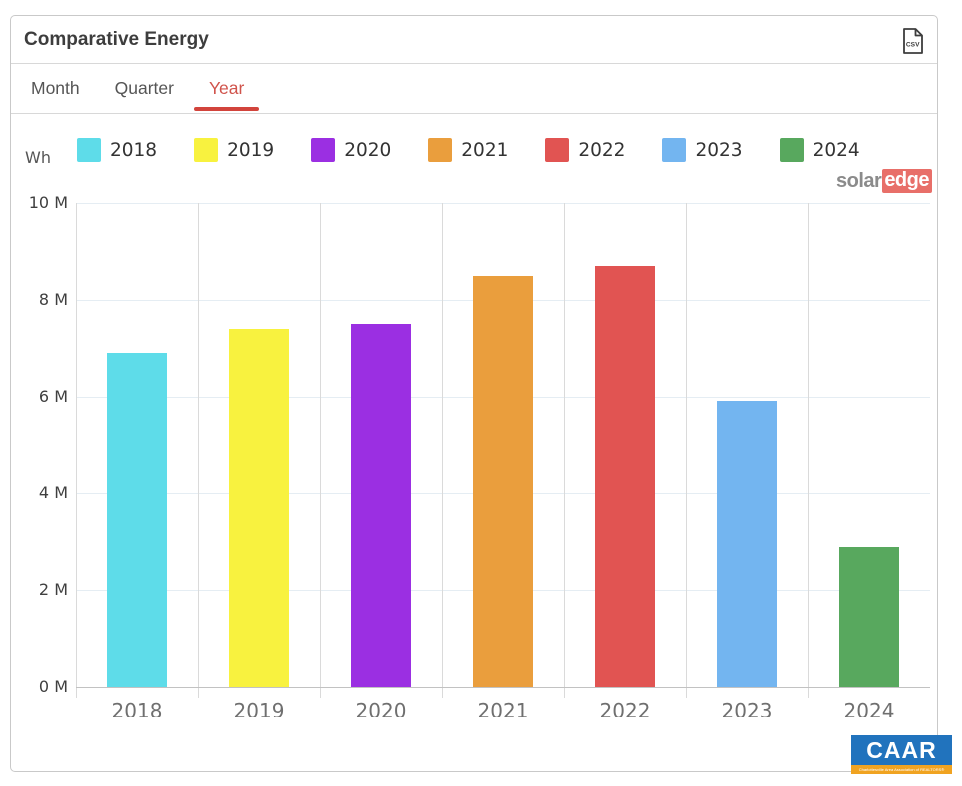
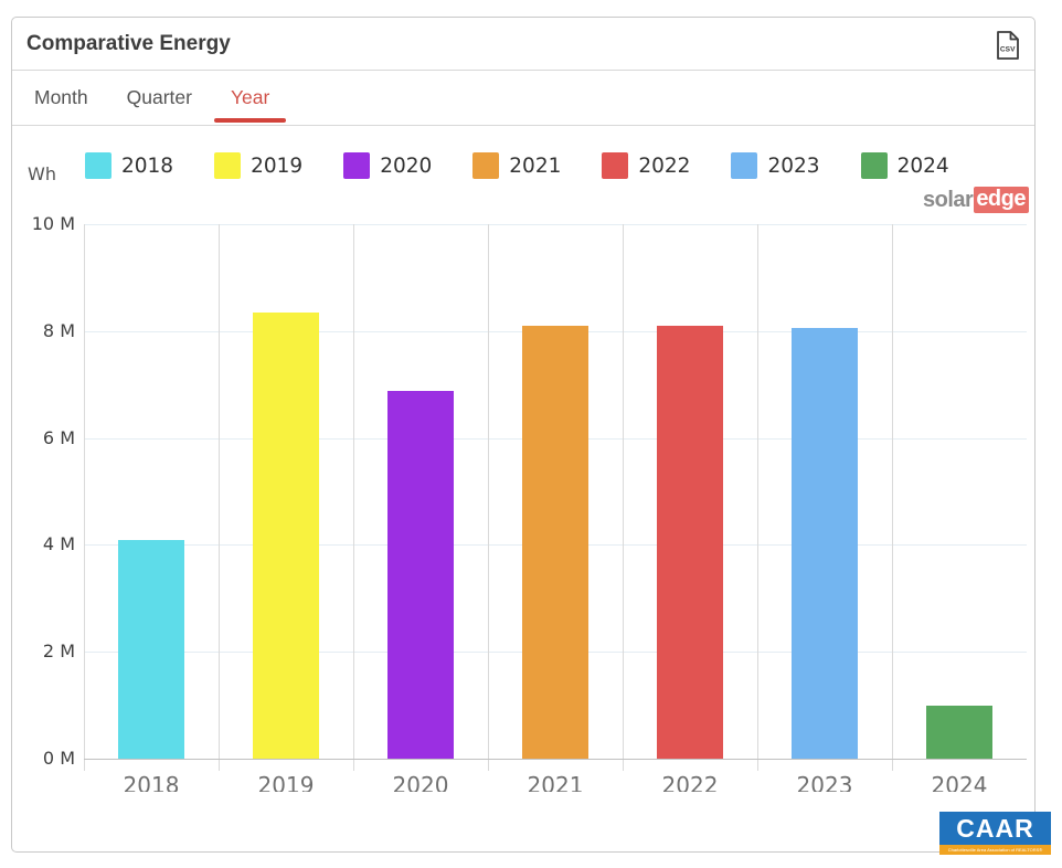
2018: 6.9M -> 4.1M
2019: 7.4M -> 8.3M
2020: 7.5M -> 6.9M
2021: 8.5M -> 8.1M
2022: 8.7M -> 8.1M
2023: 5.9M -> 8.1M
2024: 2.9M -> 1.0M
